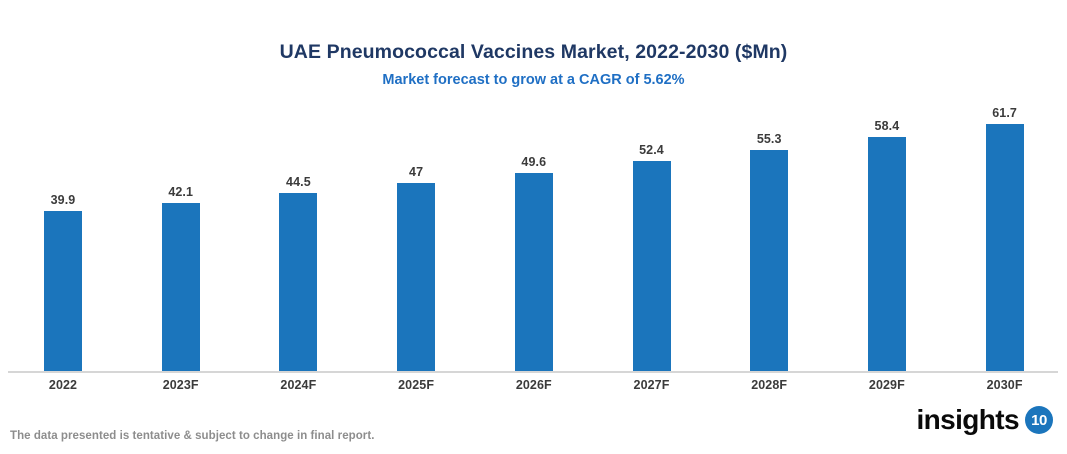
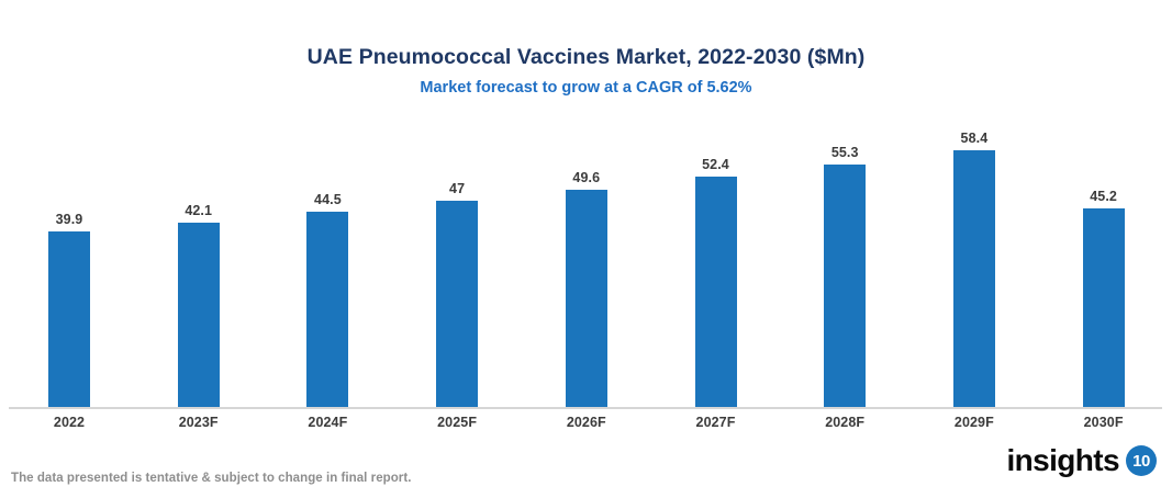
2030F: 61.7 -> 45.2
